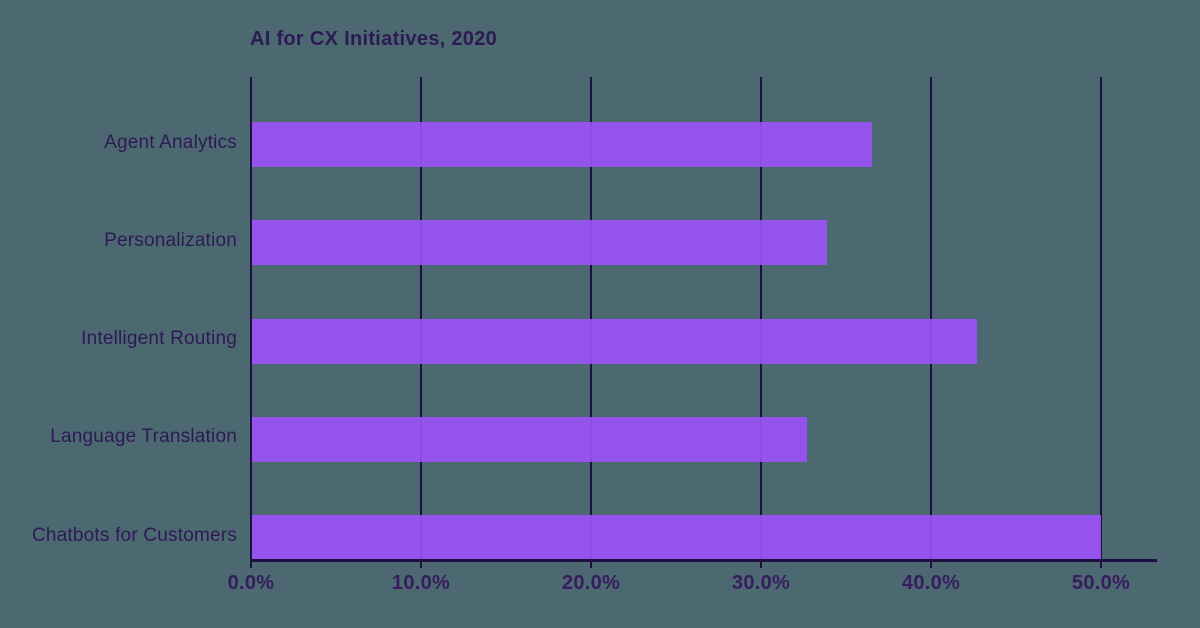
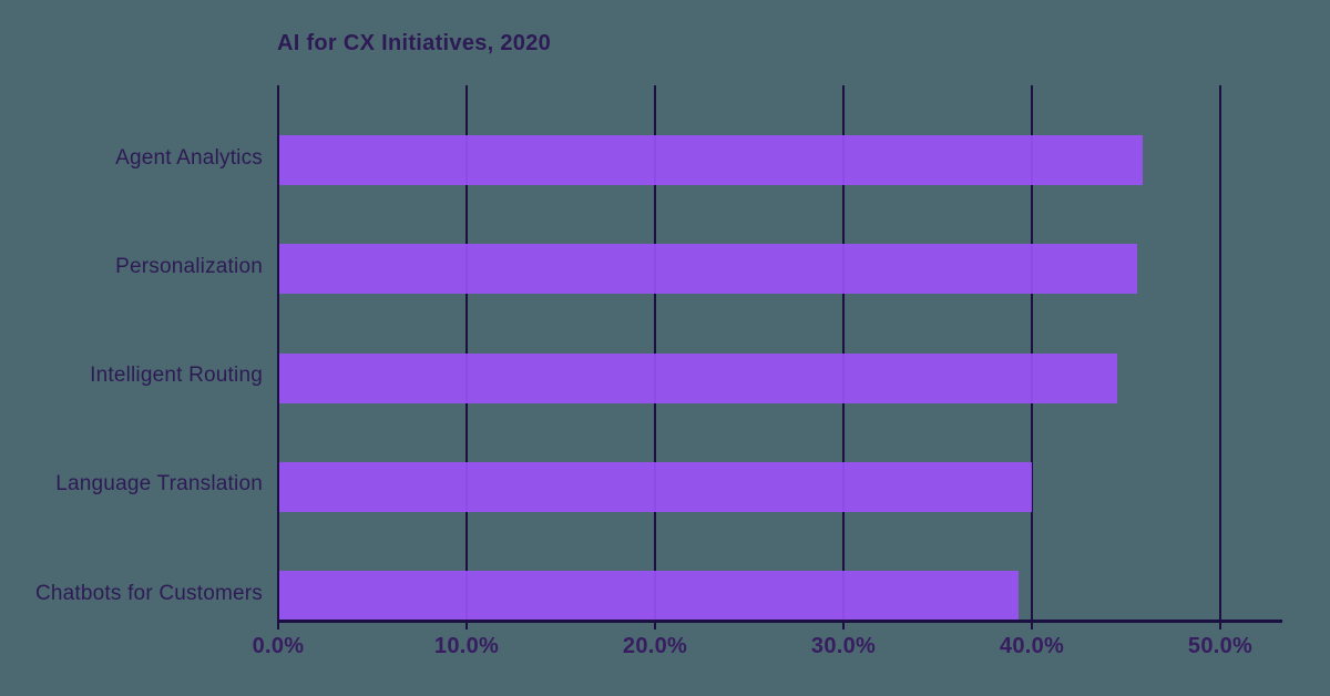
Agent Analytics: 36.5% -> 45.9%
Personalization: 33.9% -> 45.6%
Intelligent Routing: 42.7% -> 44.5%
Language Translation: 32.7% -> 40.0%
Chatbots for Customers: 50.0% -> 39.3%
